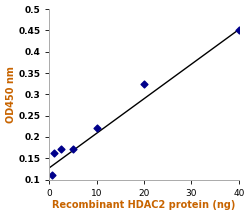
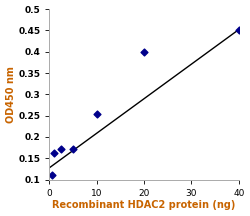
10: 0.222 -> 0.255
20: 0.325 -> 0.400
